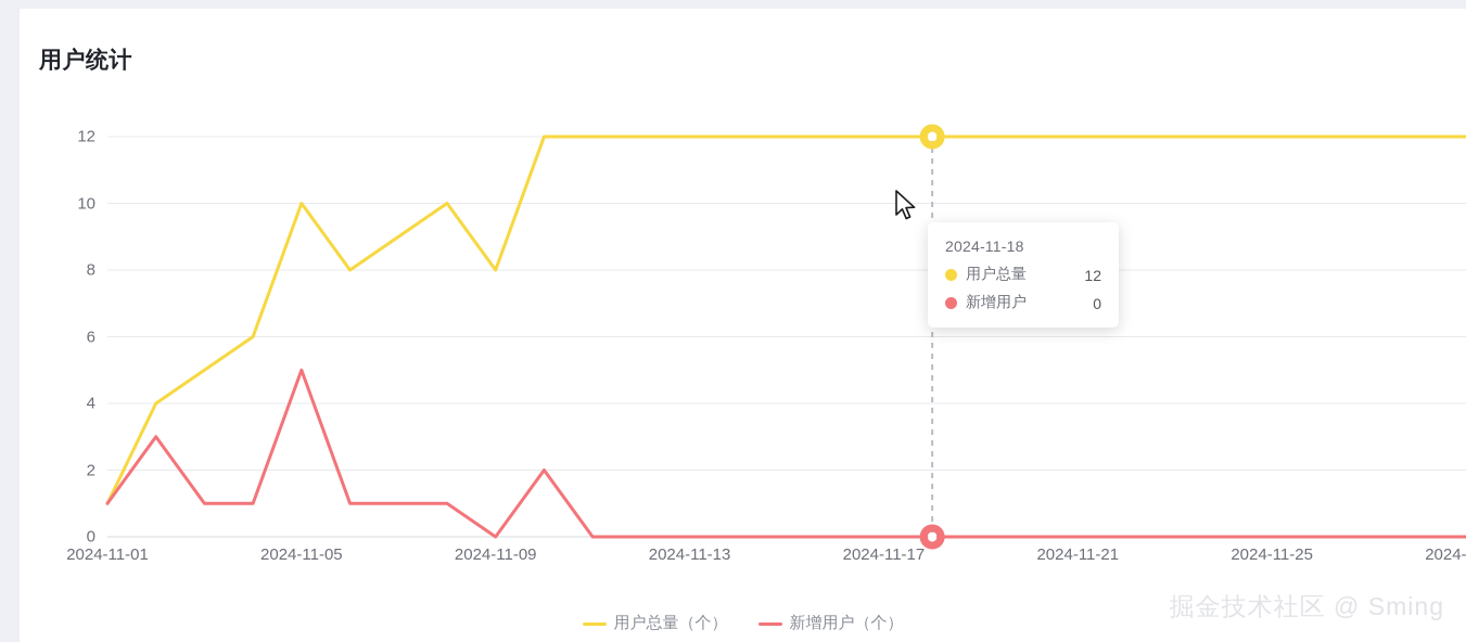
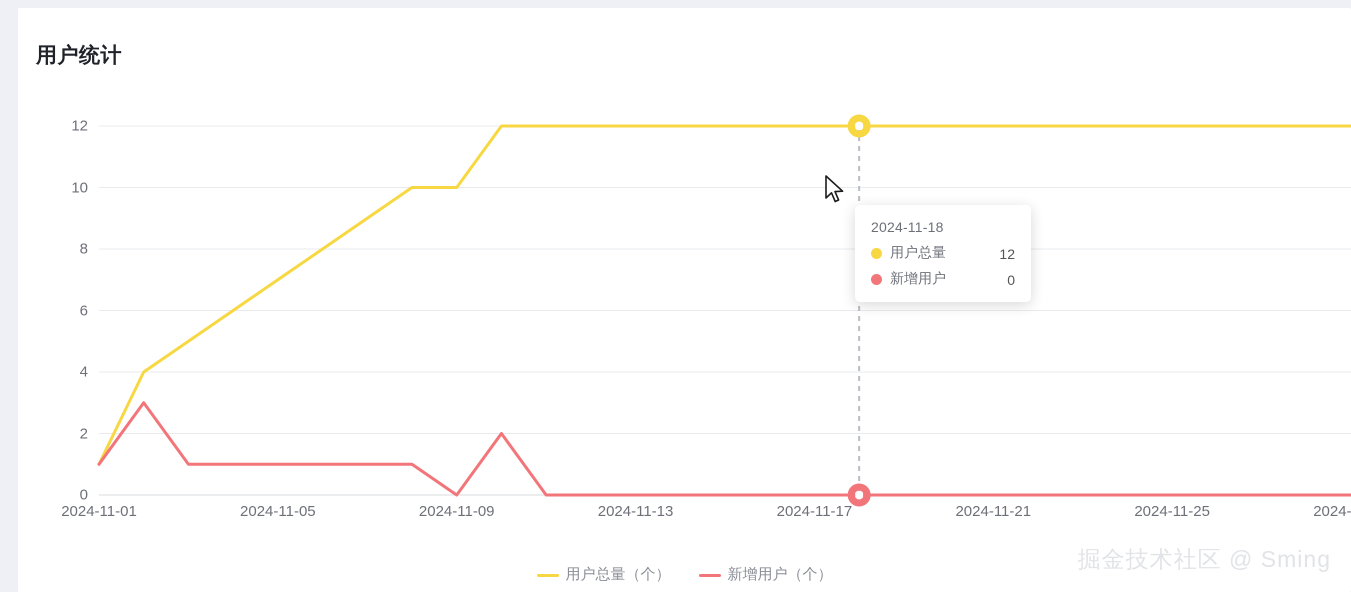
用户总量（个）/2024-11-05: 10 -> 7
新增用户（个）/2024-11-05: 5 -> 1
用户总量（个）/2024-11-09: 8 -> 10
